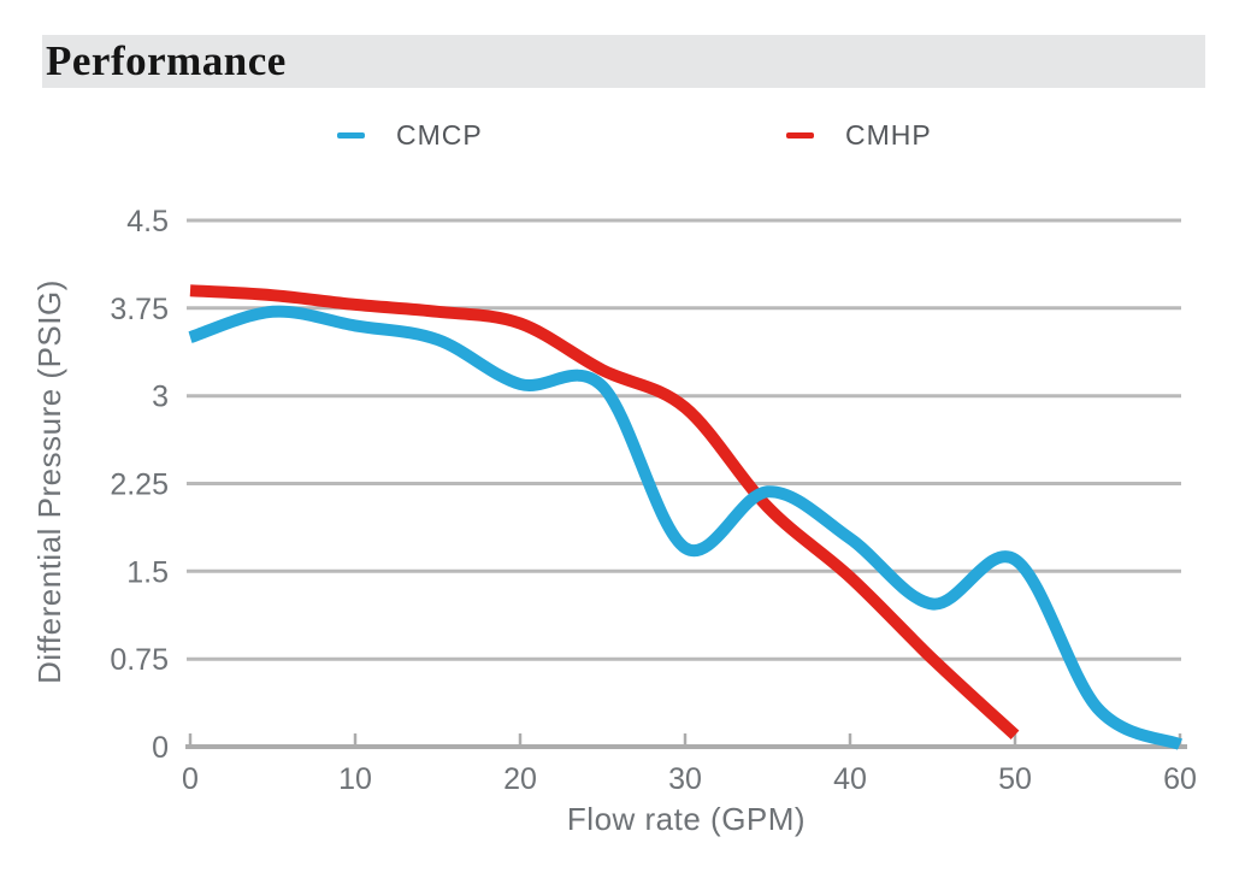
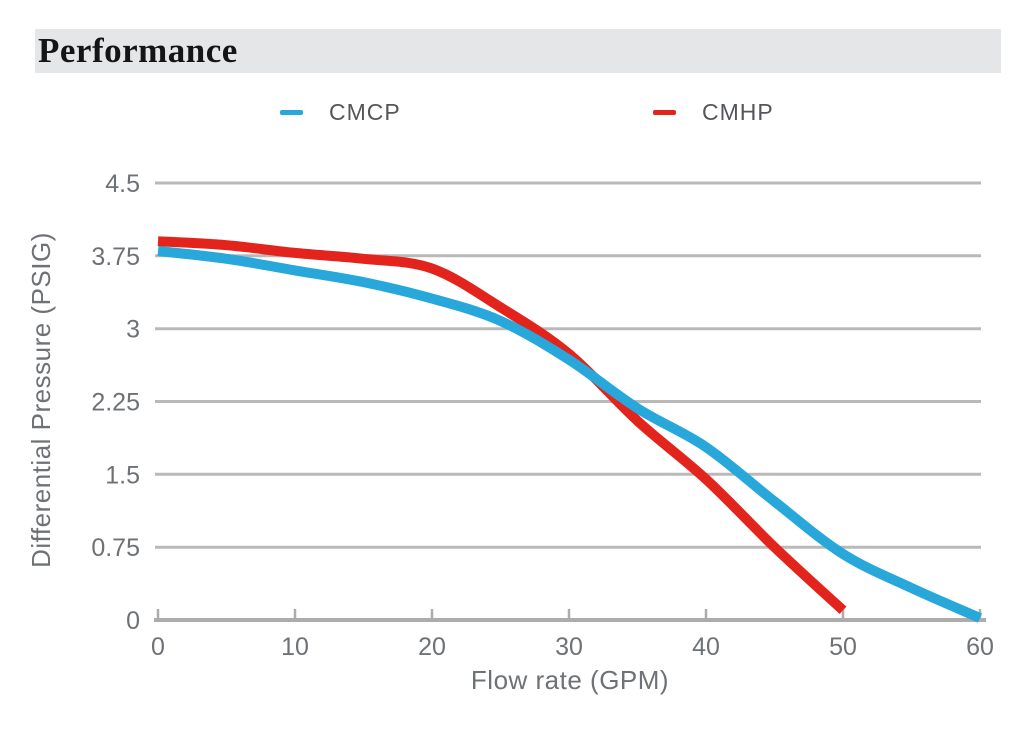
CMCP/0: 3.5 -> 3.8
CMCP/20: 3.1 -> 3.3
CMCP/30: 1.7 -> 2.7
CMHP/30: 2.9 -> 2.7
CMCP/50: 1.6 -> 0.7
